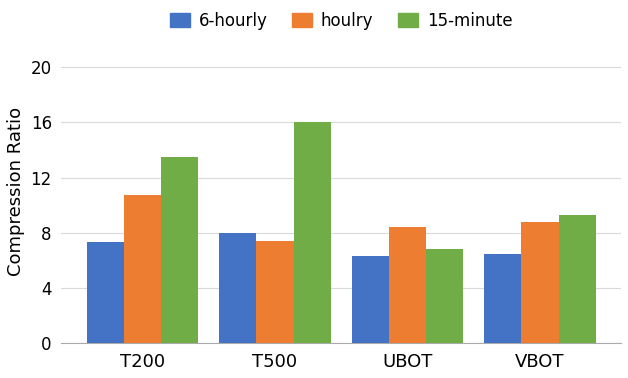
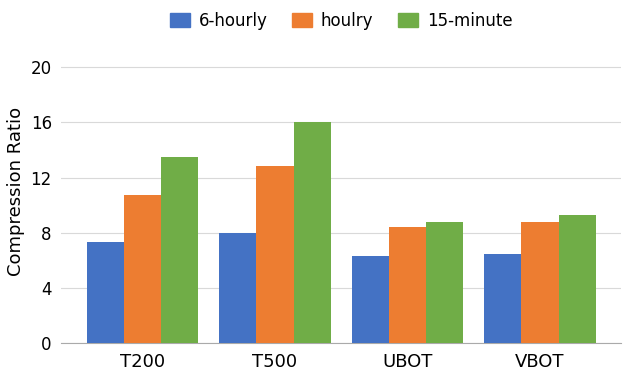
houlry/T500: 7.4 -> 12.8
15-minute/UBOT: 6.8 -> 8.8
